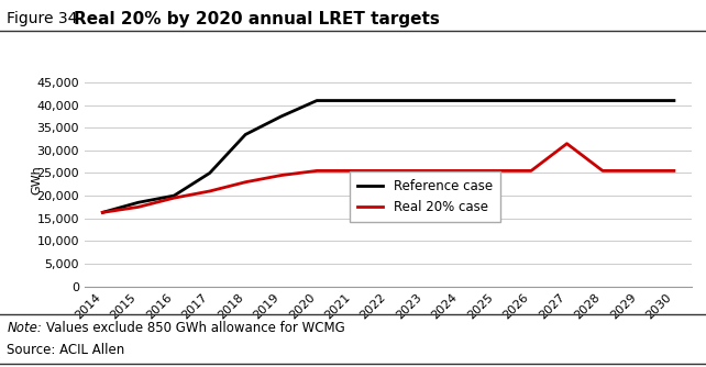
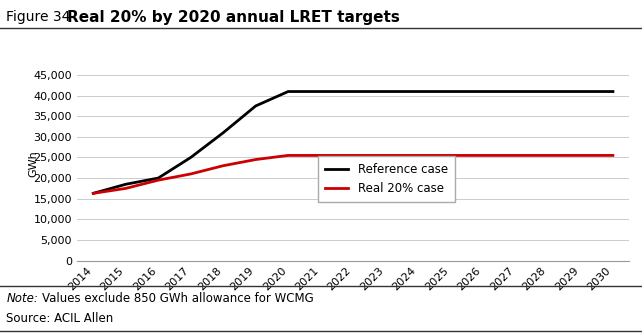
Reference case/2018: 33,500 -> 31,000
Real 20% case/2027: 31,500 -> 25,500
